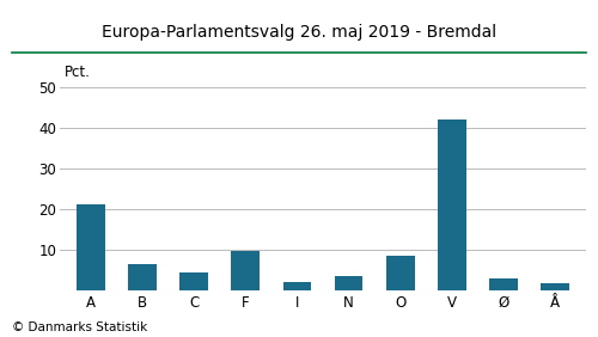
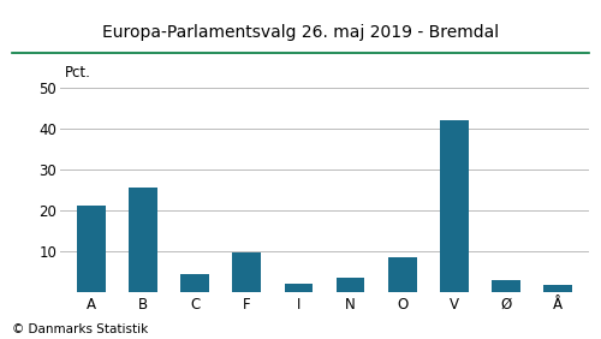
B: 6.3 -> 25.5
